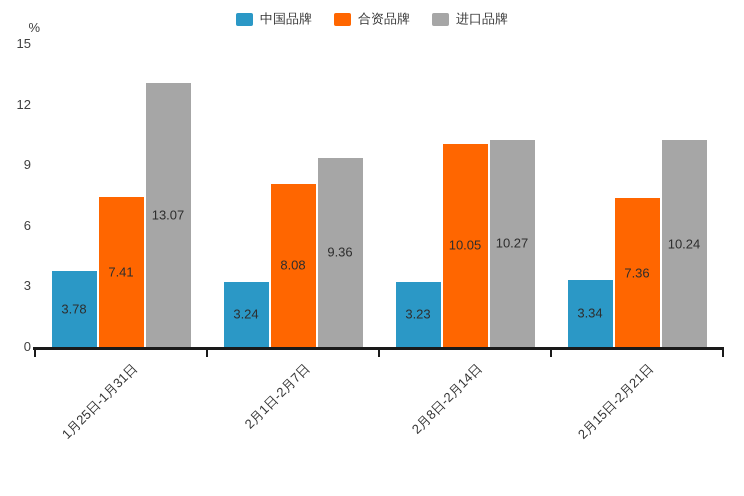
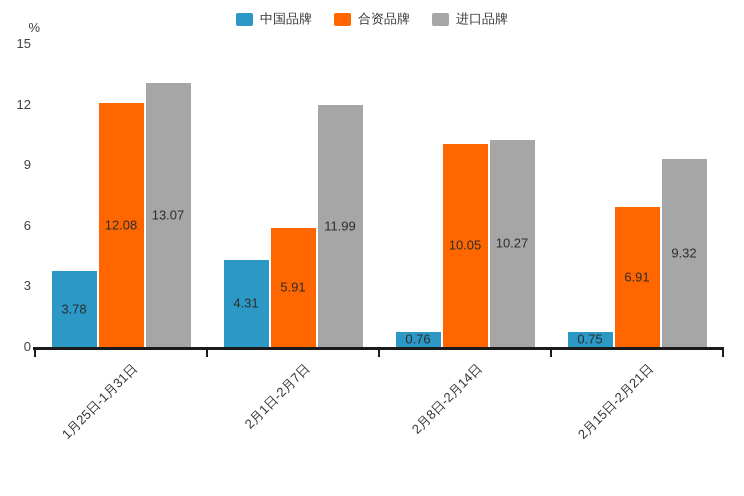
合资品牌/1月25日-1月31日: 7.41 -> 12.08
中国品牌/2月1日-2月7日: 3.24 -> 4.31
合资品牌/2月1日-2月7日: 8.08 -> 5.91
进口品牌/2月1日-2月7日: 9.36 -> 11.99
中国品牌/2月8日-2月14日: 3.23 -> 0.76
中国品牌/2月15日-2月21日: 3.34 -> 0.75
合资品牌/2月15日-2月21日: 7.36 -> 6.91
进口品牌/2月15日-2月21日: 10.24 -> 9.32
